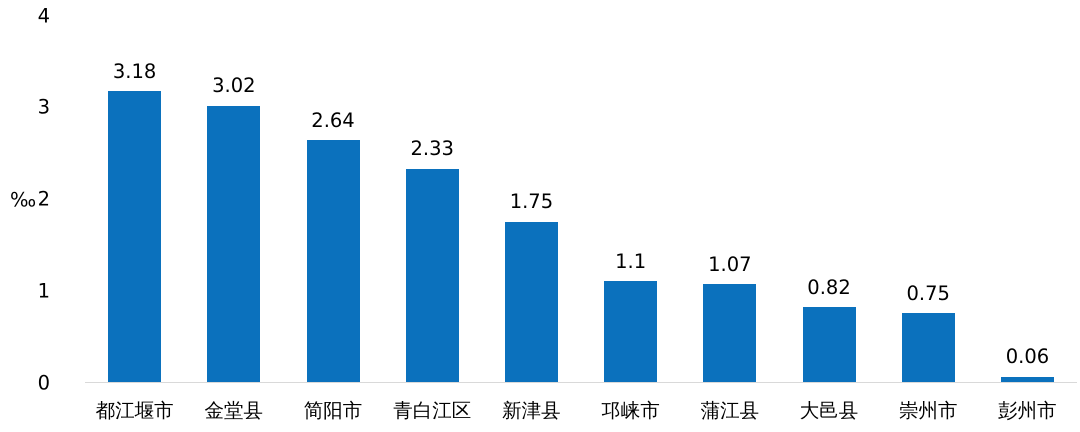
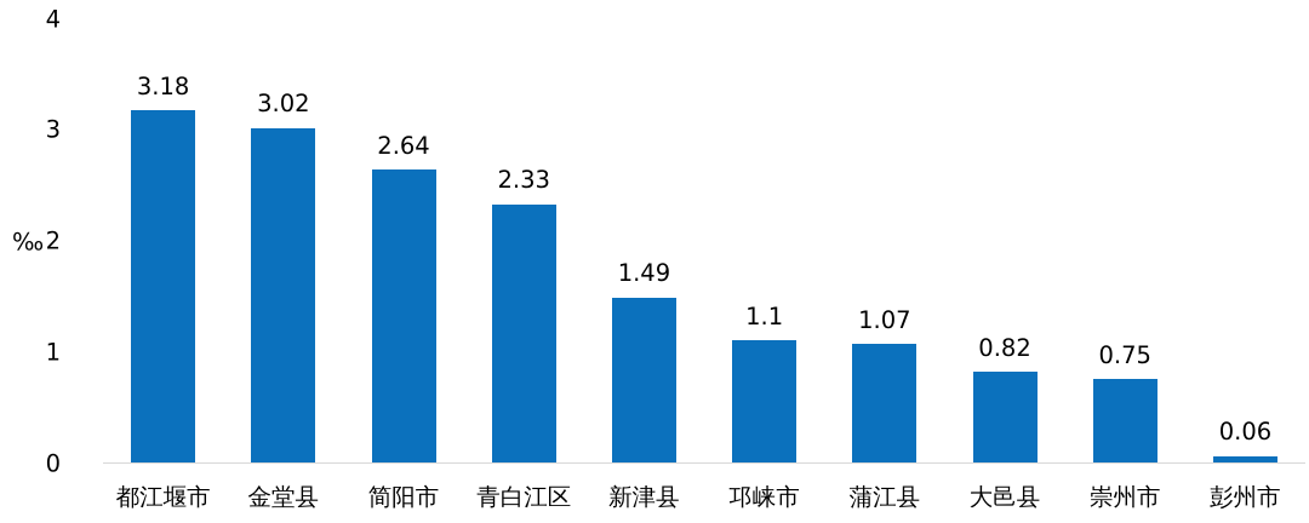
新津县: 1.75 -> 1.49
